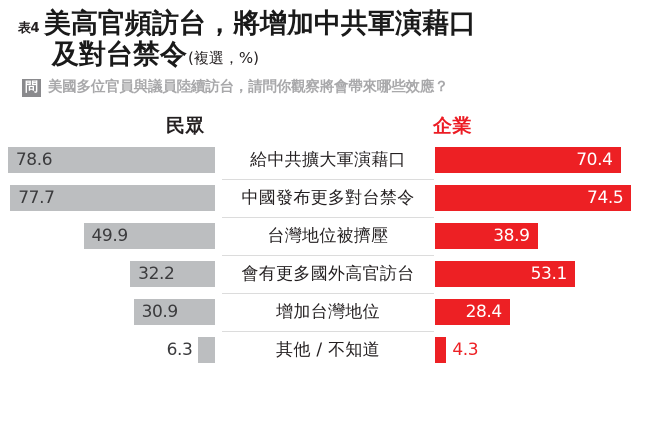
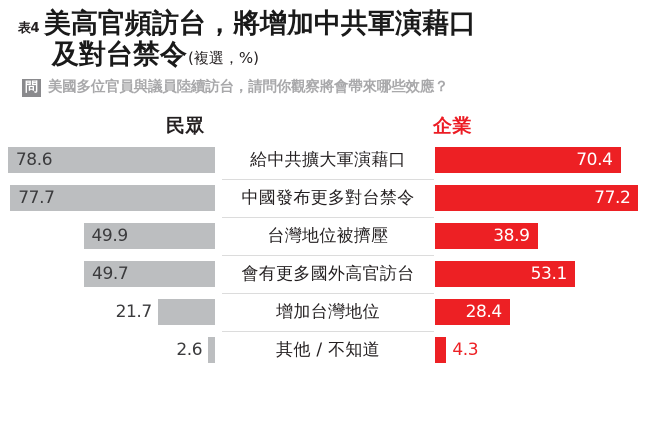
企業/中國發布更多對台禁令: 74.5 -> 77.2
民眾/會有更多國外高官訪台: 32.2 -> 49.7
民眾/增加台灣地位: 30.9 -> 21.7
民眾/其他 / 不知道: 6.3 -> 2.6
